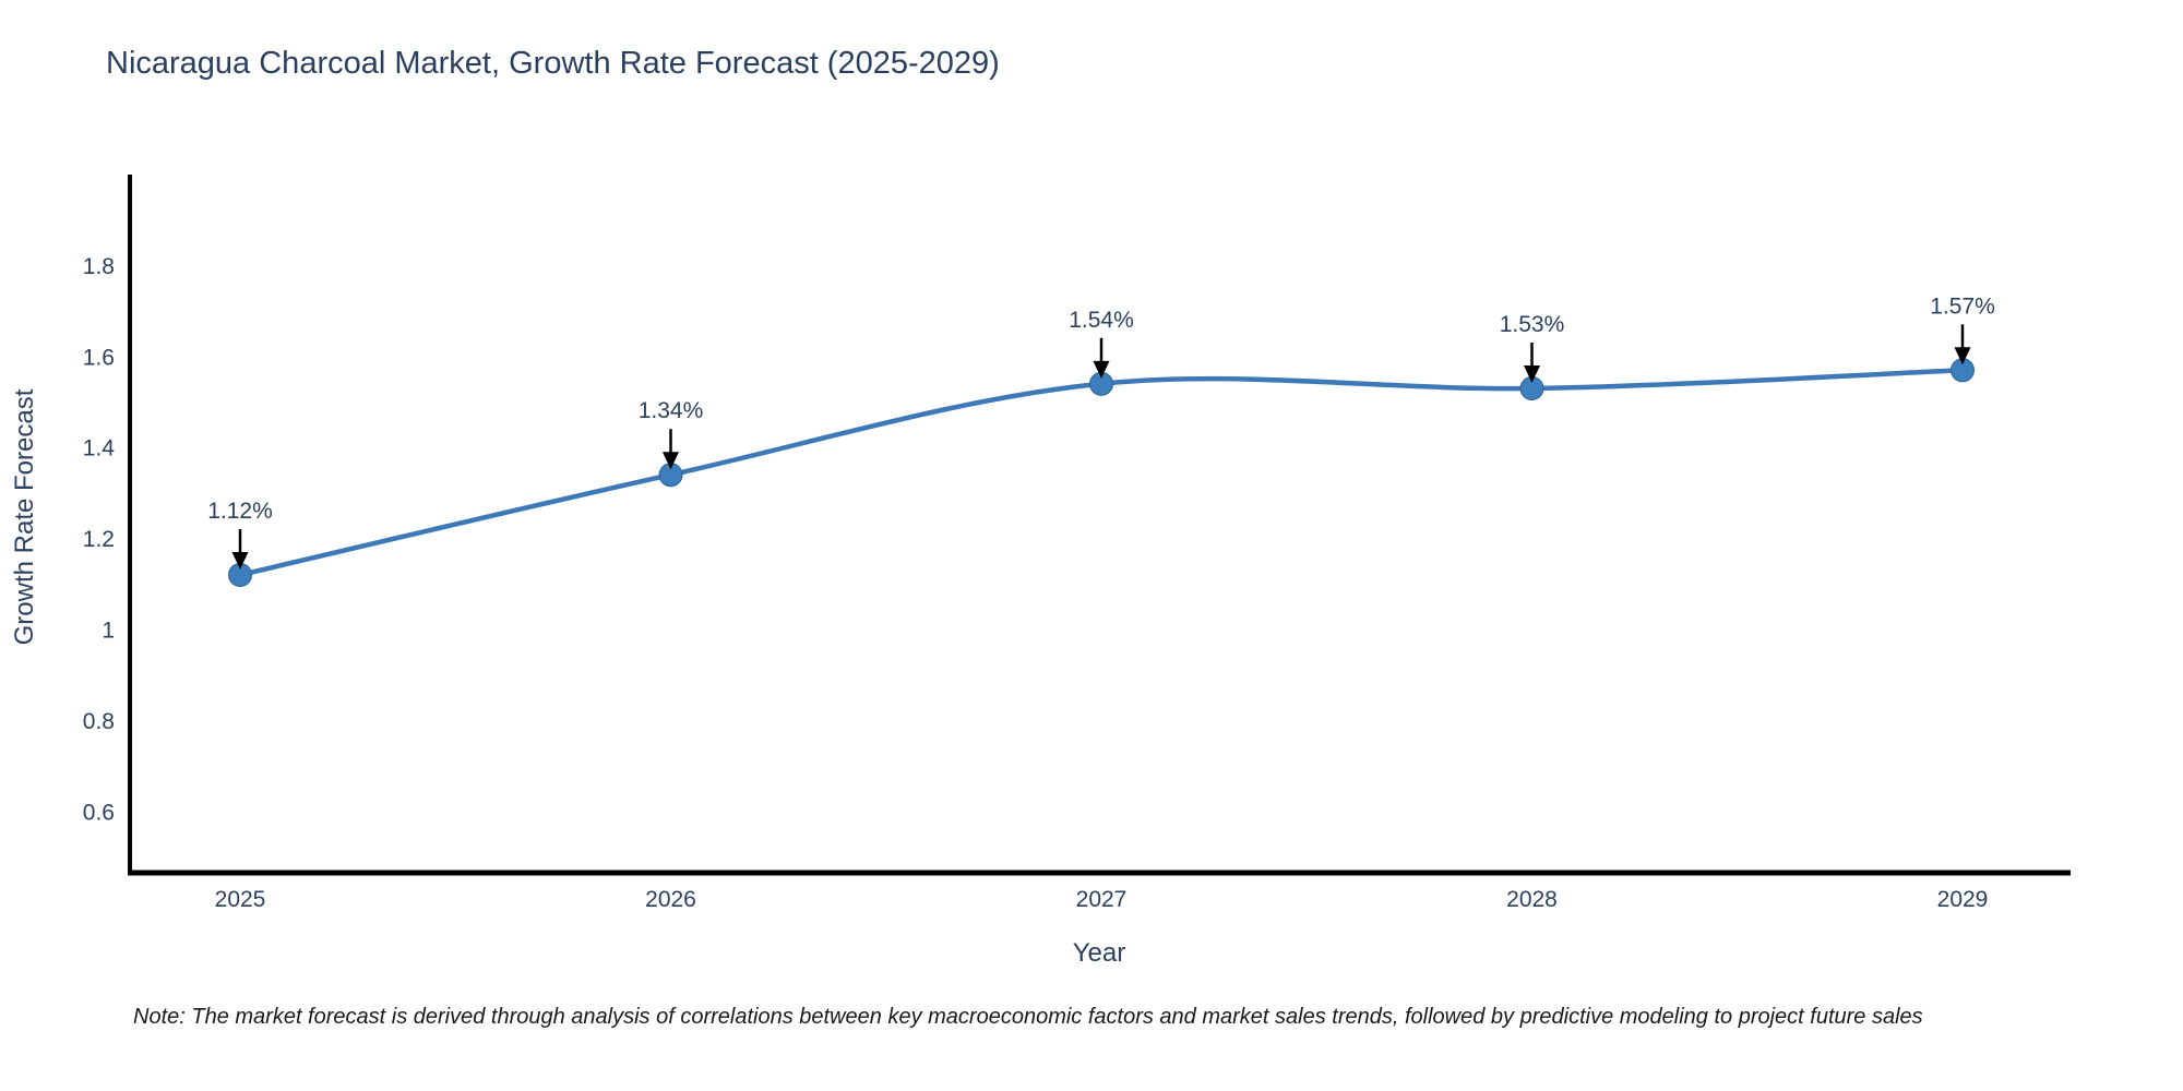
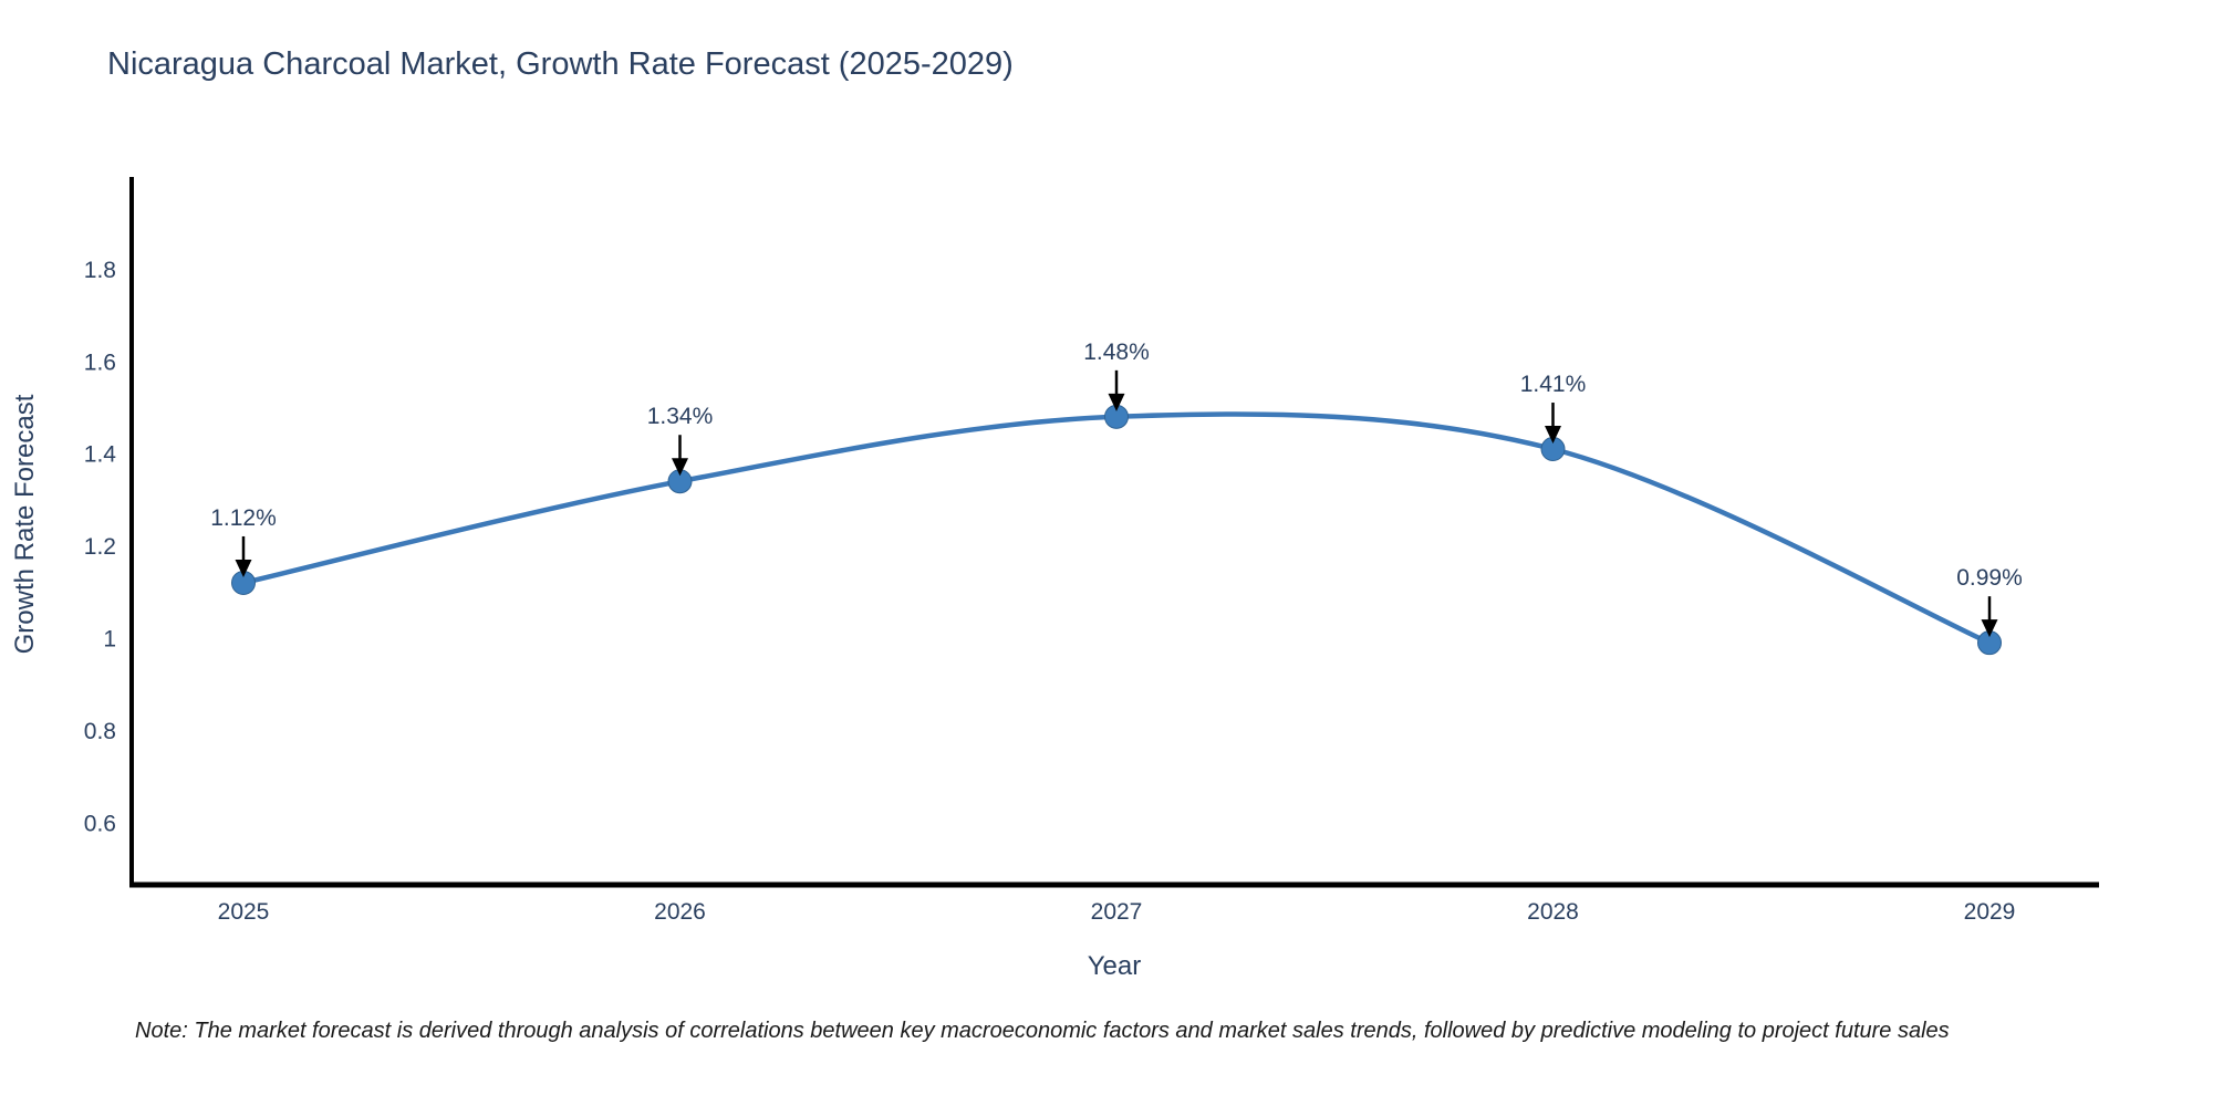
2027: 1.54% -> 1.48%
2028: 1.53% -> 1.41%
2029: 1.57% -> 0.99%
